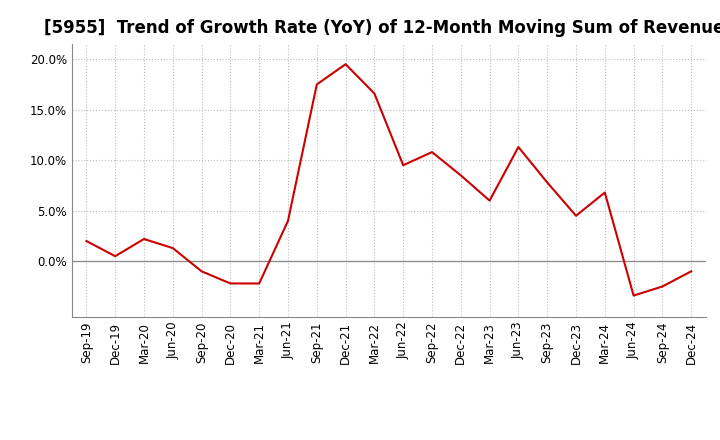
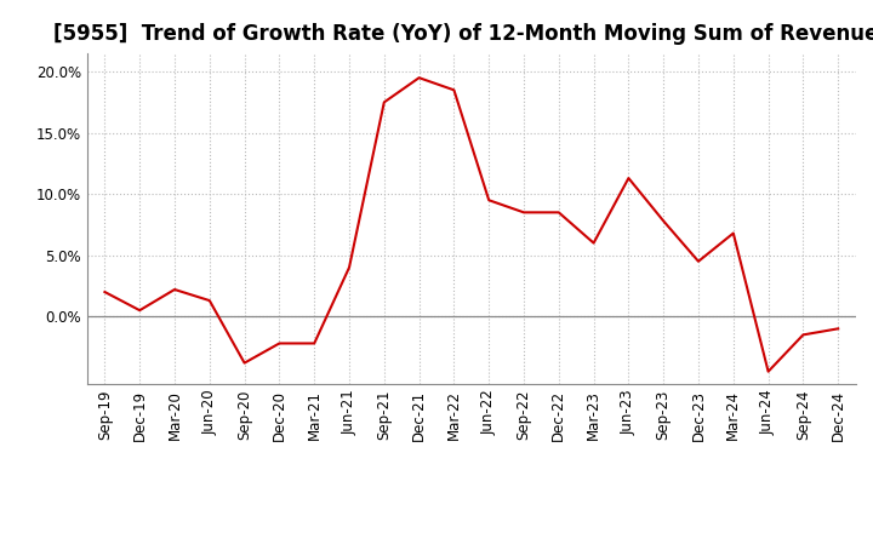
Sep-20: -1.0% -> -3.8%
Mar-22: 16.6% -> 18.5%
Sep-22: 10.8% -> 8.5%
Jun-24: -3.4% -> -4.5%
Sep-24: -2.5% -> -1.5%
